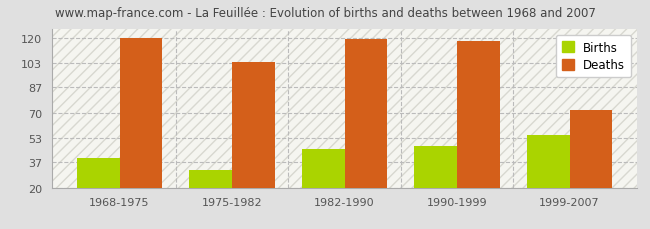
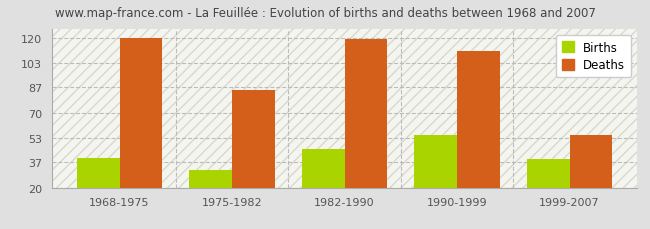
Deaths/1975-1982: 104 -> 85
Births/1990-1999: 48 -> 55
Deaths/1990-1999: 118 -> 111
Births/1999-2007: 55 -> 39
Deaths/1999-2007: 72 -> 55
